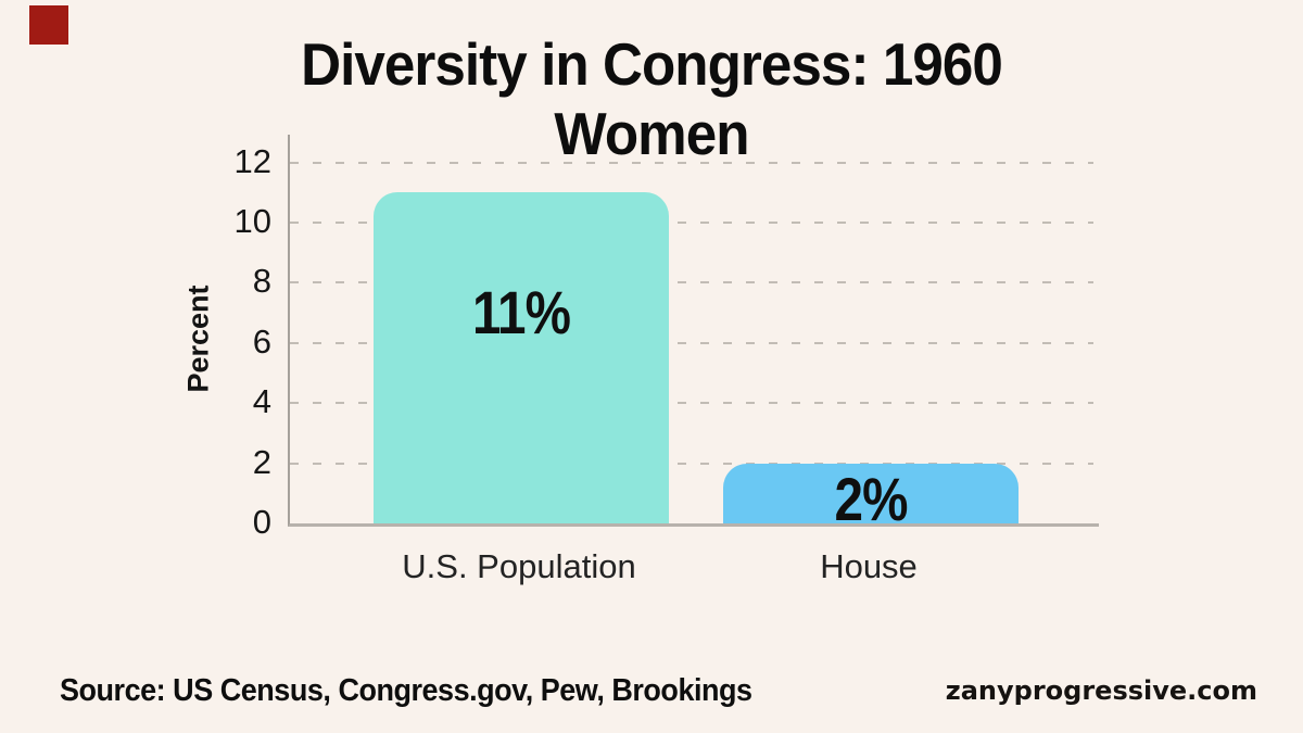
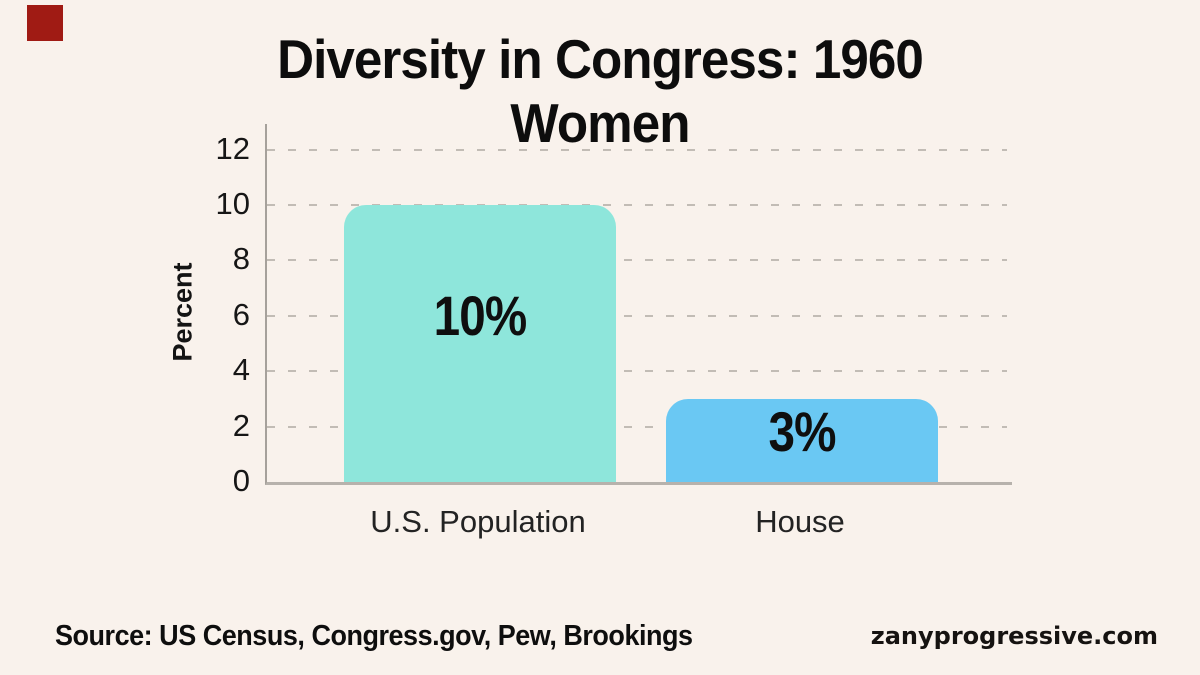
U.S. Population: 11% -> 10%
House: 2% -> 3%
